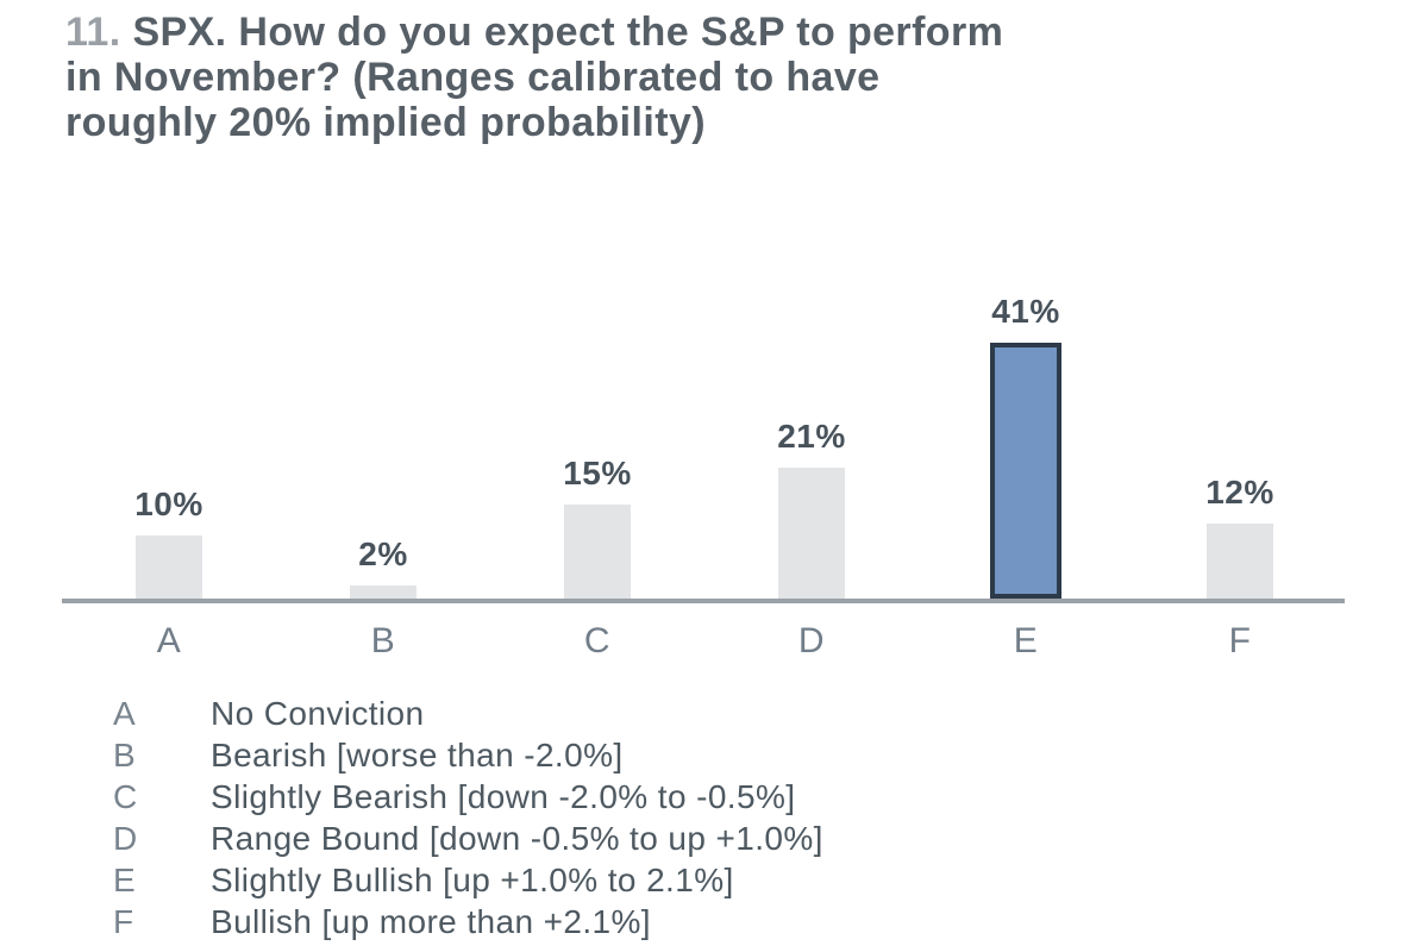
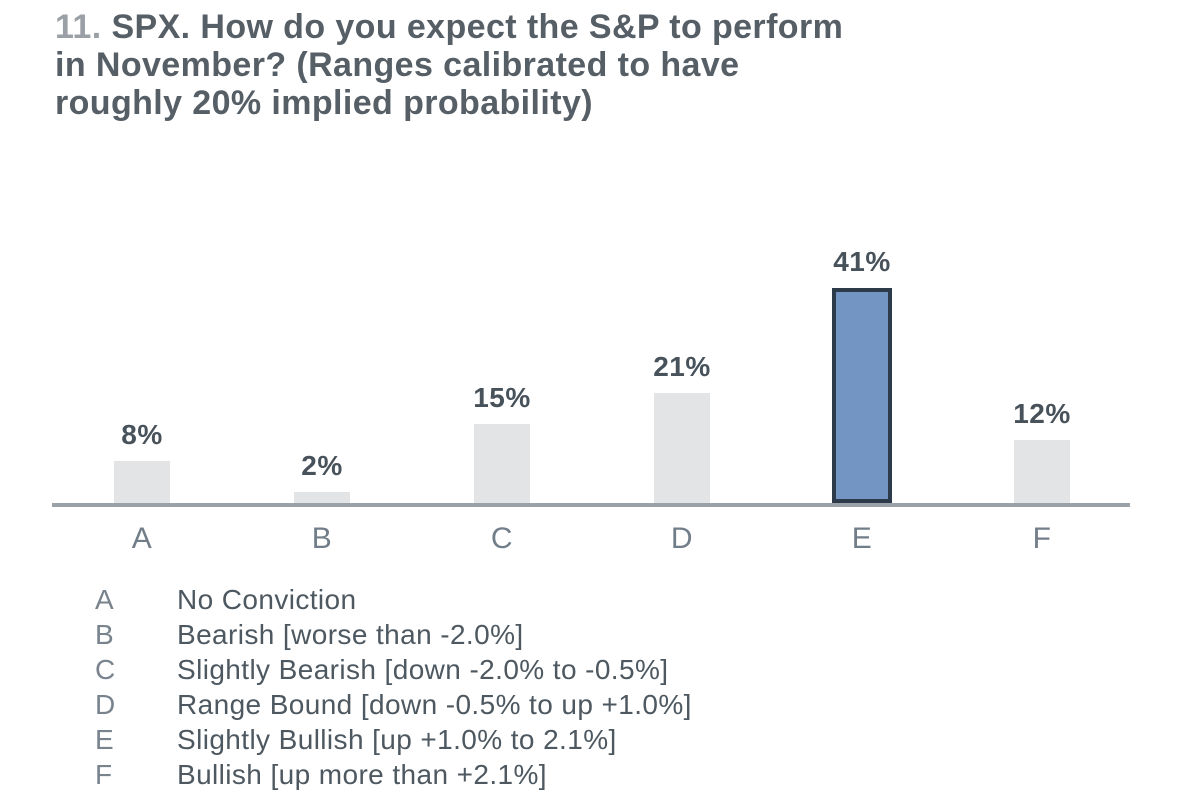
A: 10% -> 8%
